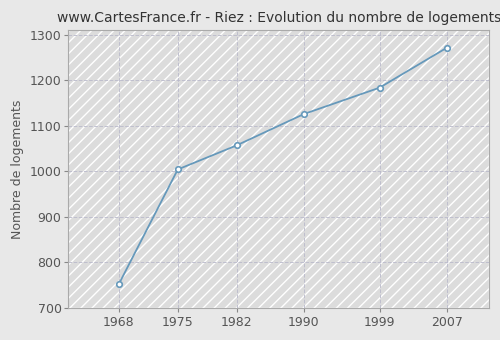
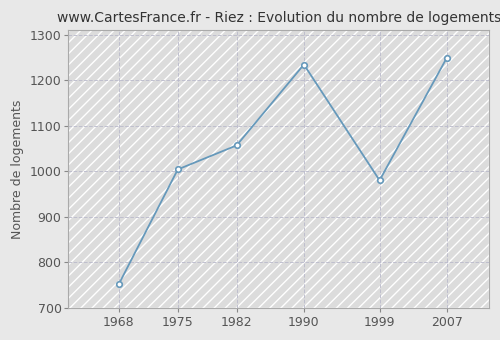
1990: 1126 -> 1235
1999: 1184 -> 980
2007: 1272 -> 1250
